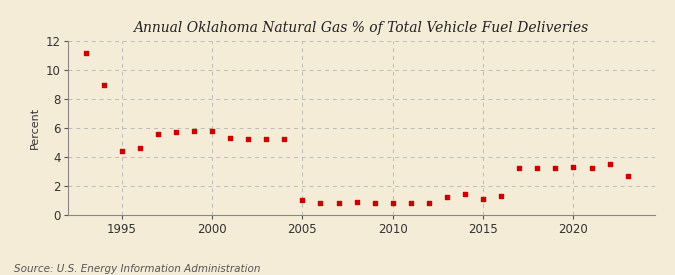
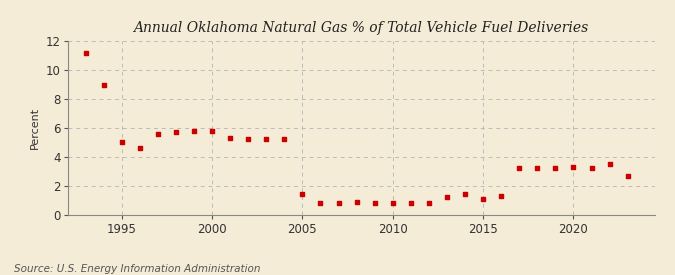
1995: 4.4 -> 5.0
2005: 1.0 -> 1.4
